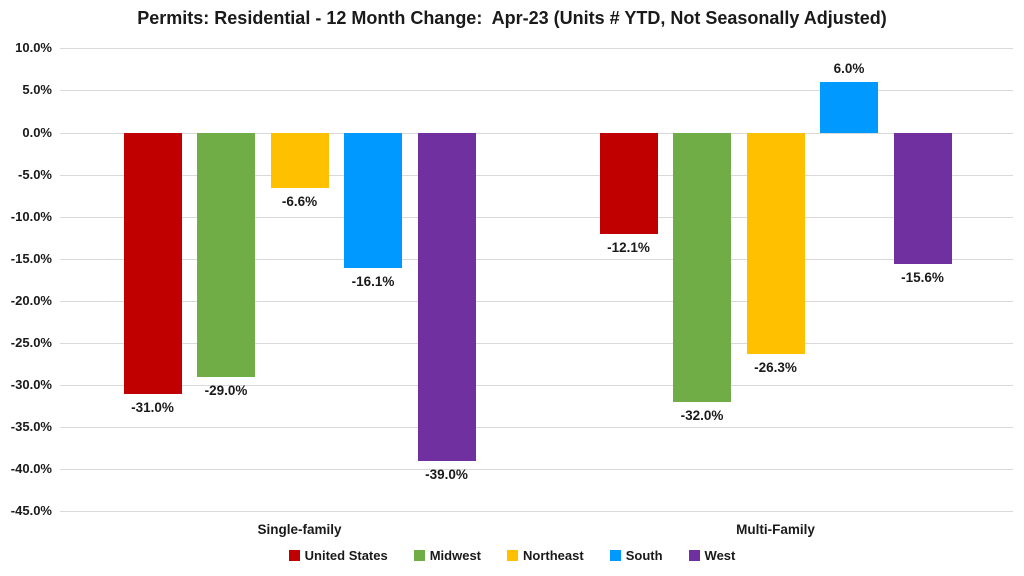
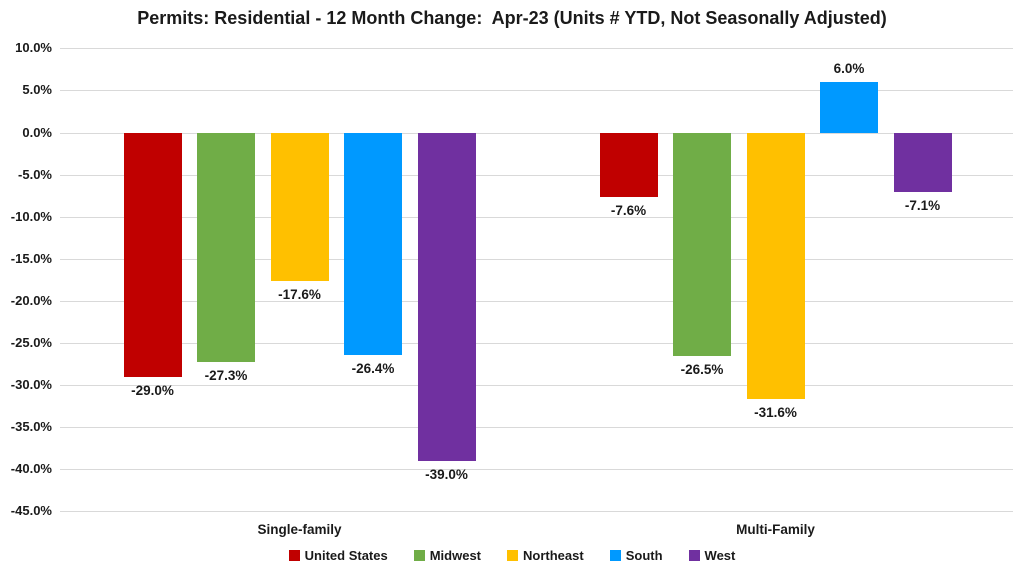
United States/Single-family: -31.0% -> -29.0%
Midwest/Single-family: -29.0% -> -27.3%
Northeast/Single-family: -6.6% -> -17.6%
South/Single-family: -16.1% -> -26.4%
United States/Multi-Family: -12.1% -> -7.6%
Midwest/Multi-Family: -32.0% -> -26.5%
Northeast/Multi-Family: -26.3% -> -31.6%
West/Multi-Family: -15.6% -> -7.1%
